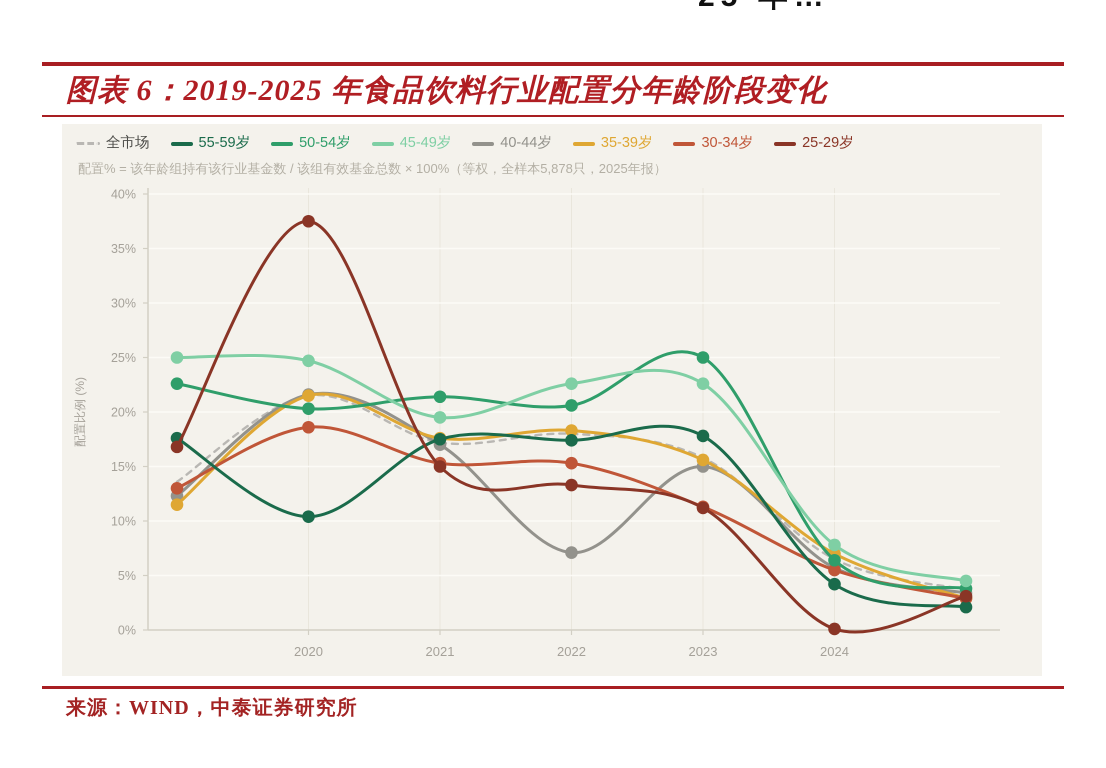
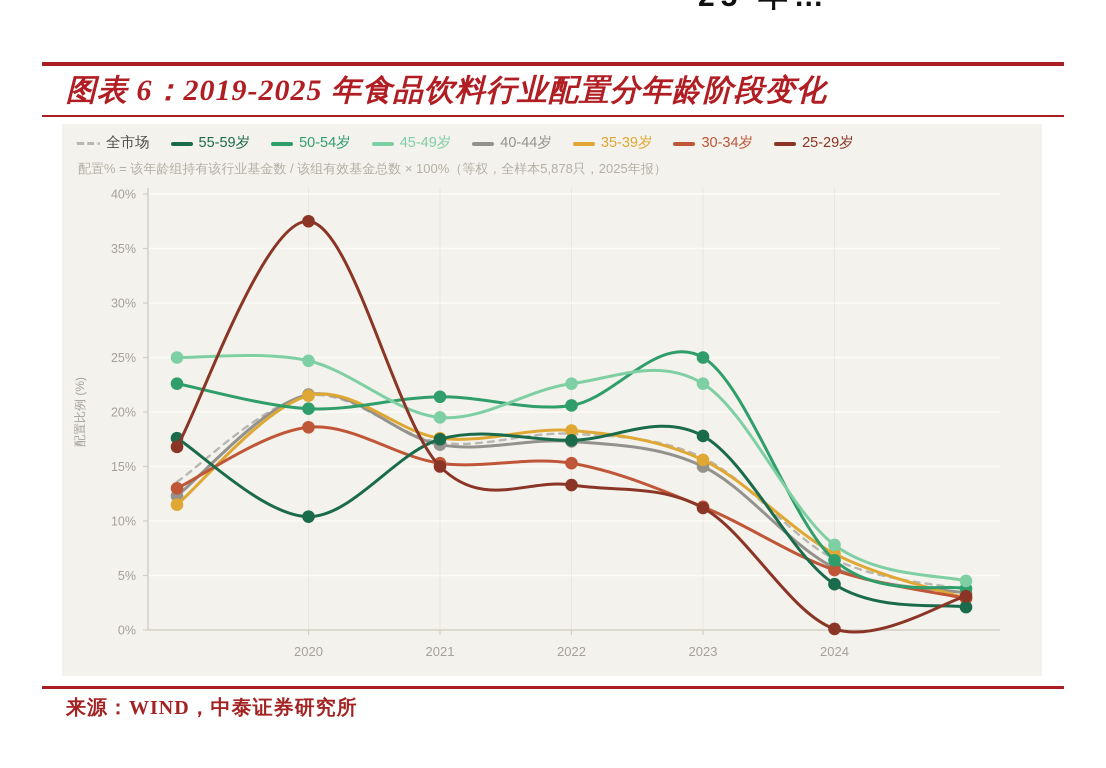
40-44岁/2022: 7.1% -> 17.3%
